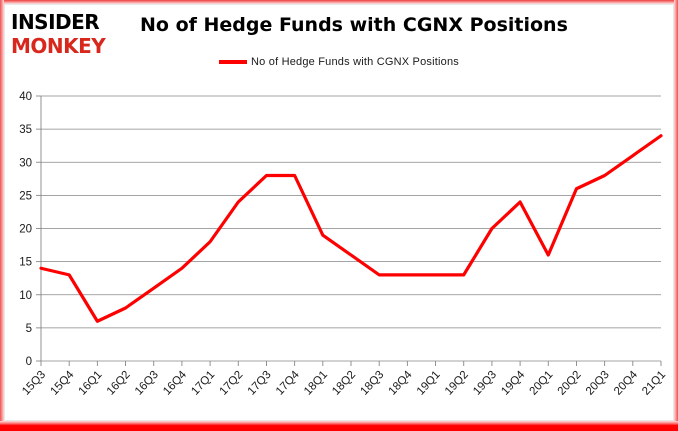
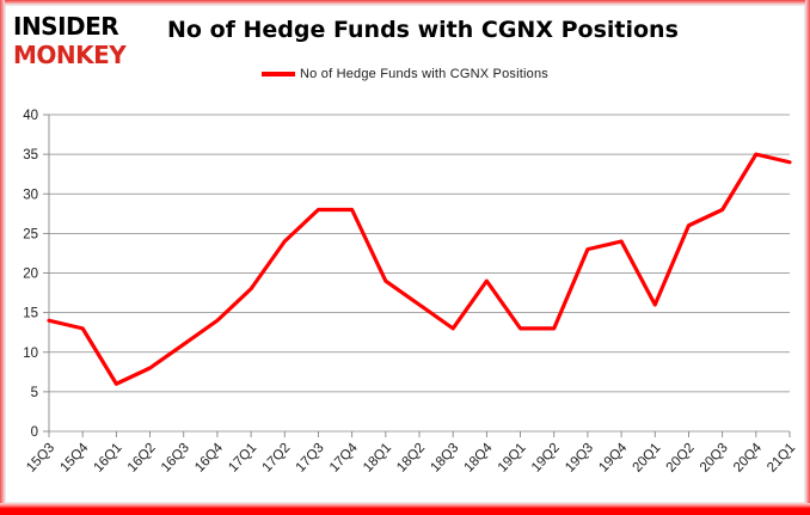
18Q4: 13 -> 19
19Q3: 20 -> 23
20Q4: 31 -> 35
